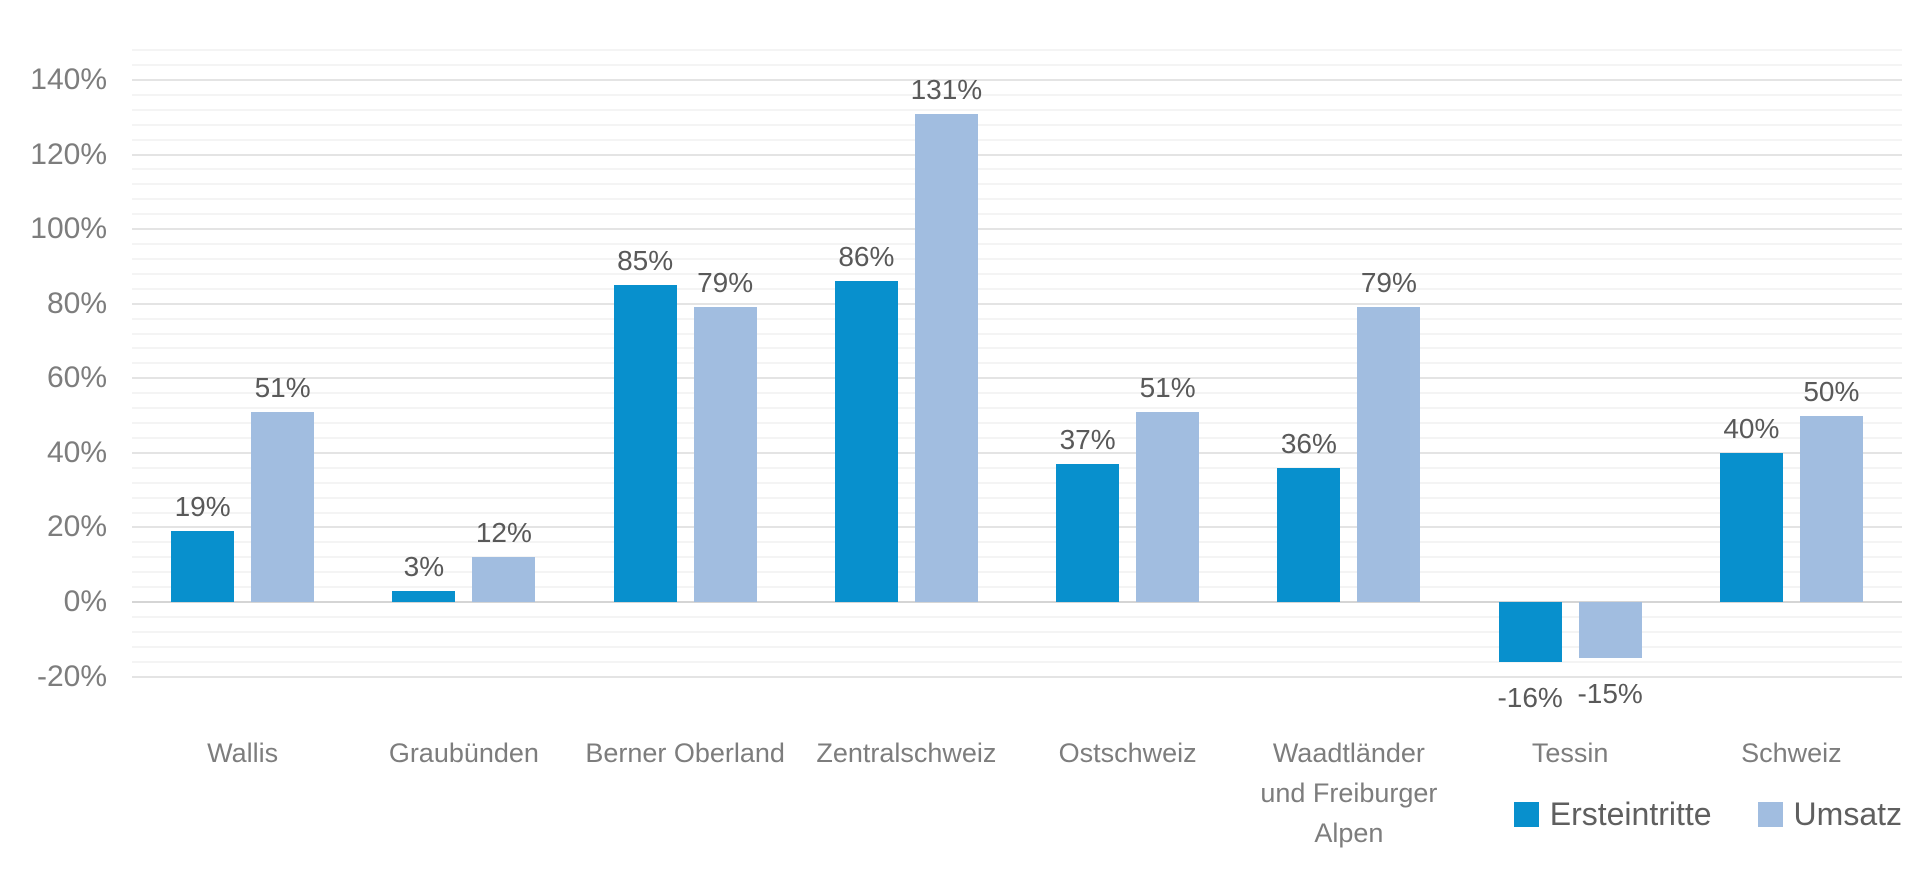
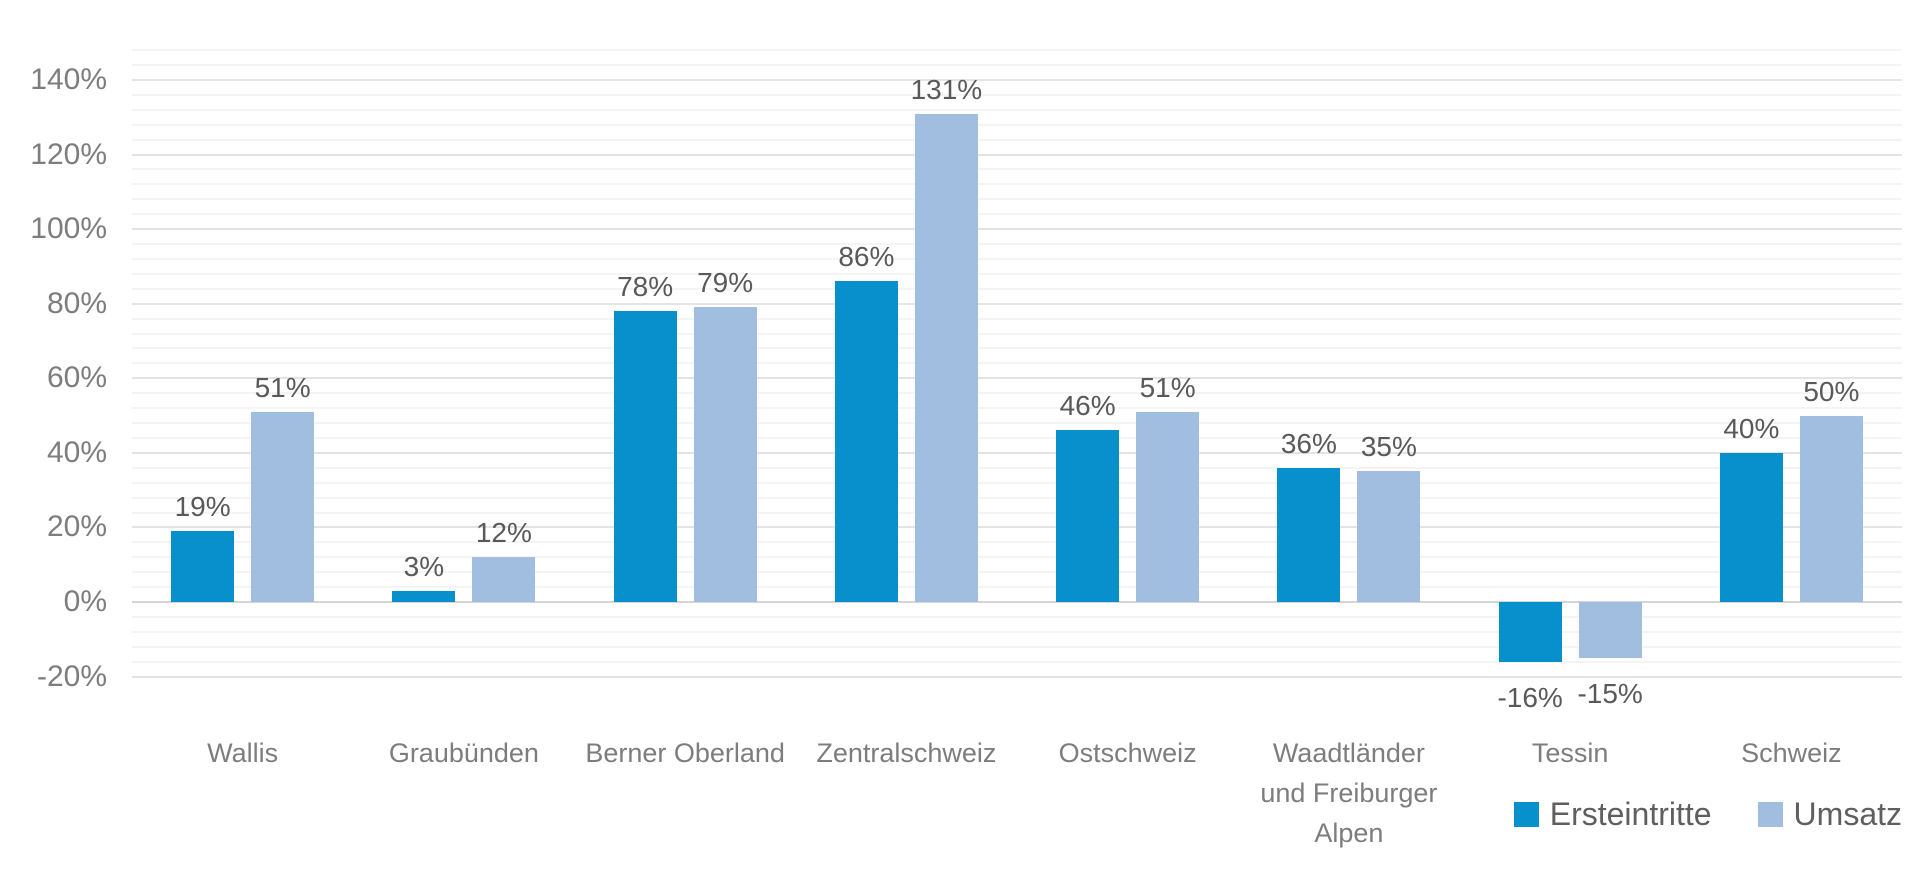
Ersteintritte/Berner Oberland: 85% -> 78%
Ersteintritte/Ostschweiz: 37% -> 46%
Umsatz/Waadtländer und Freiburger Alpen: 79% -> 35%
